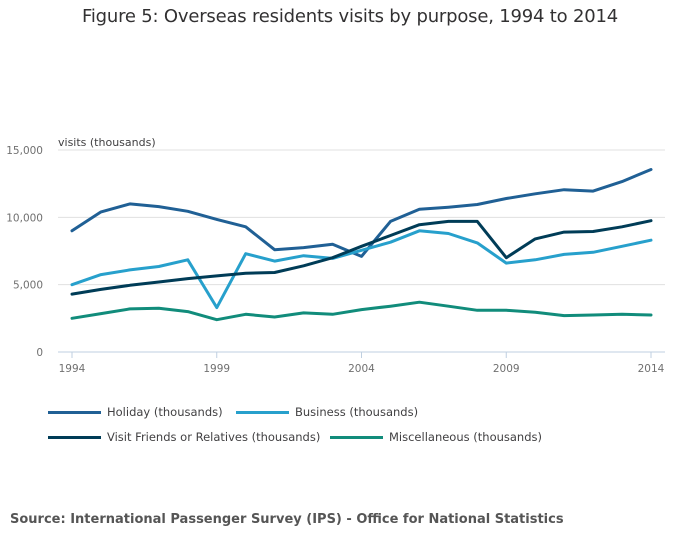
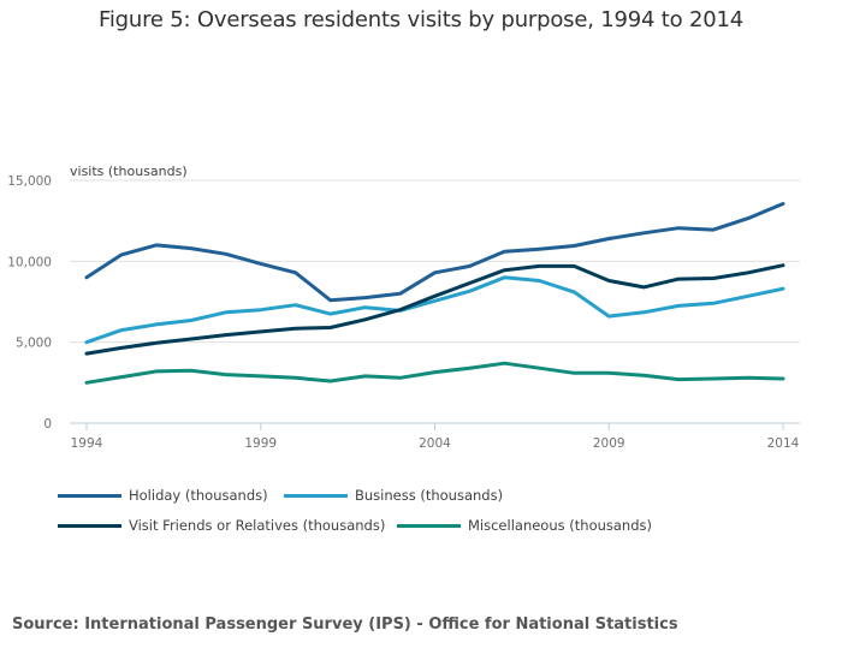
Business (thousands)/1999: 3300 -> 7000
Miscellaneous (thousands)/1999: 2400 -> 2900
Holiday (thousands)/2004: 7100 -> 9300
Visit Friends or Relatives (thousands)/2009: 7000 -> 8800
